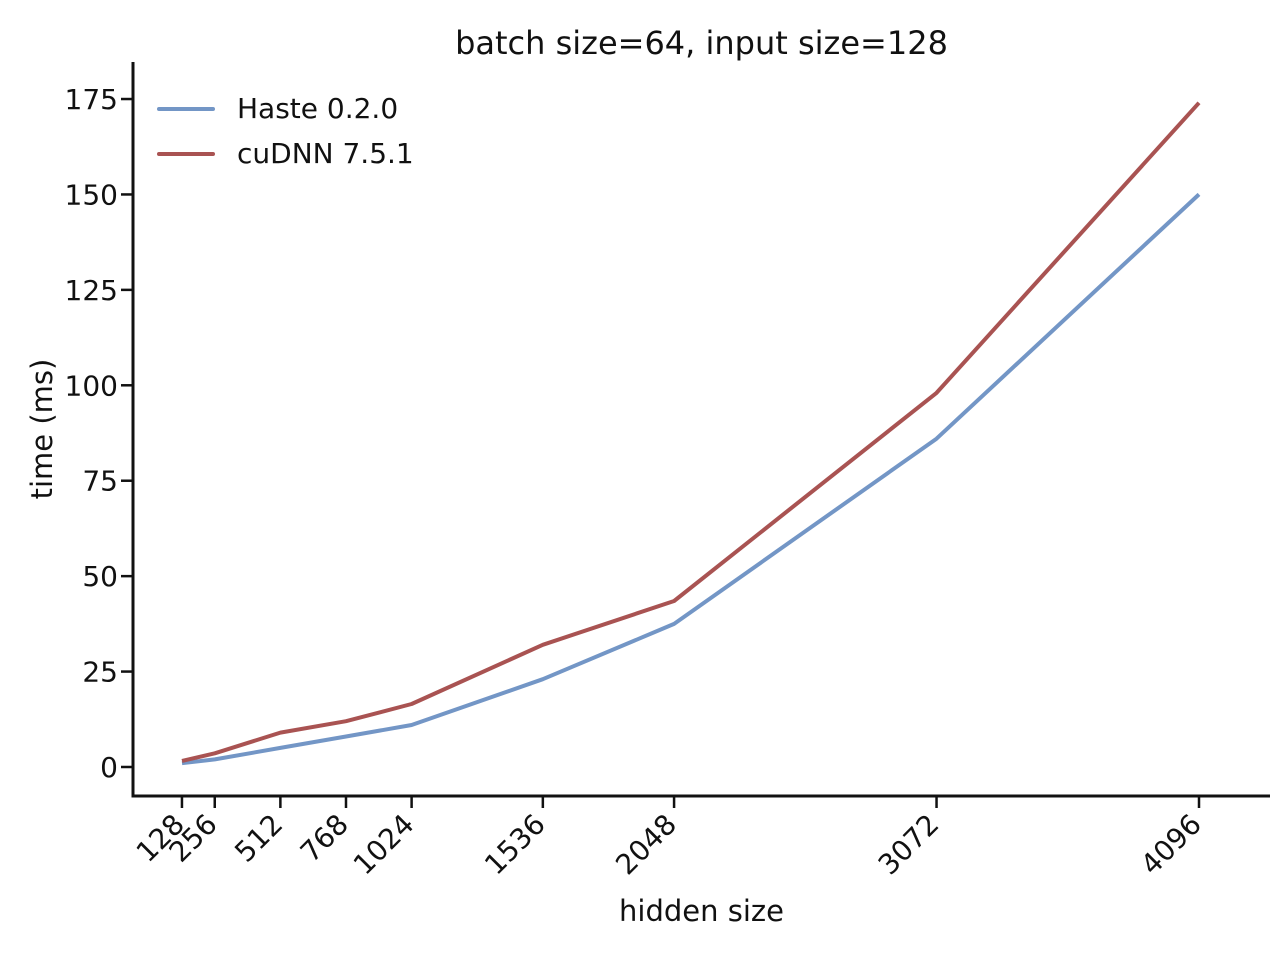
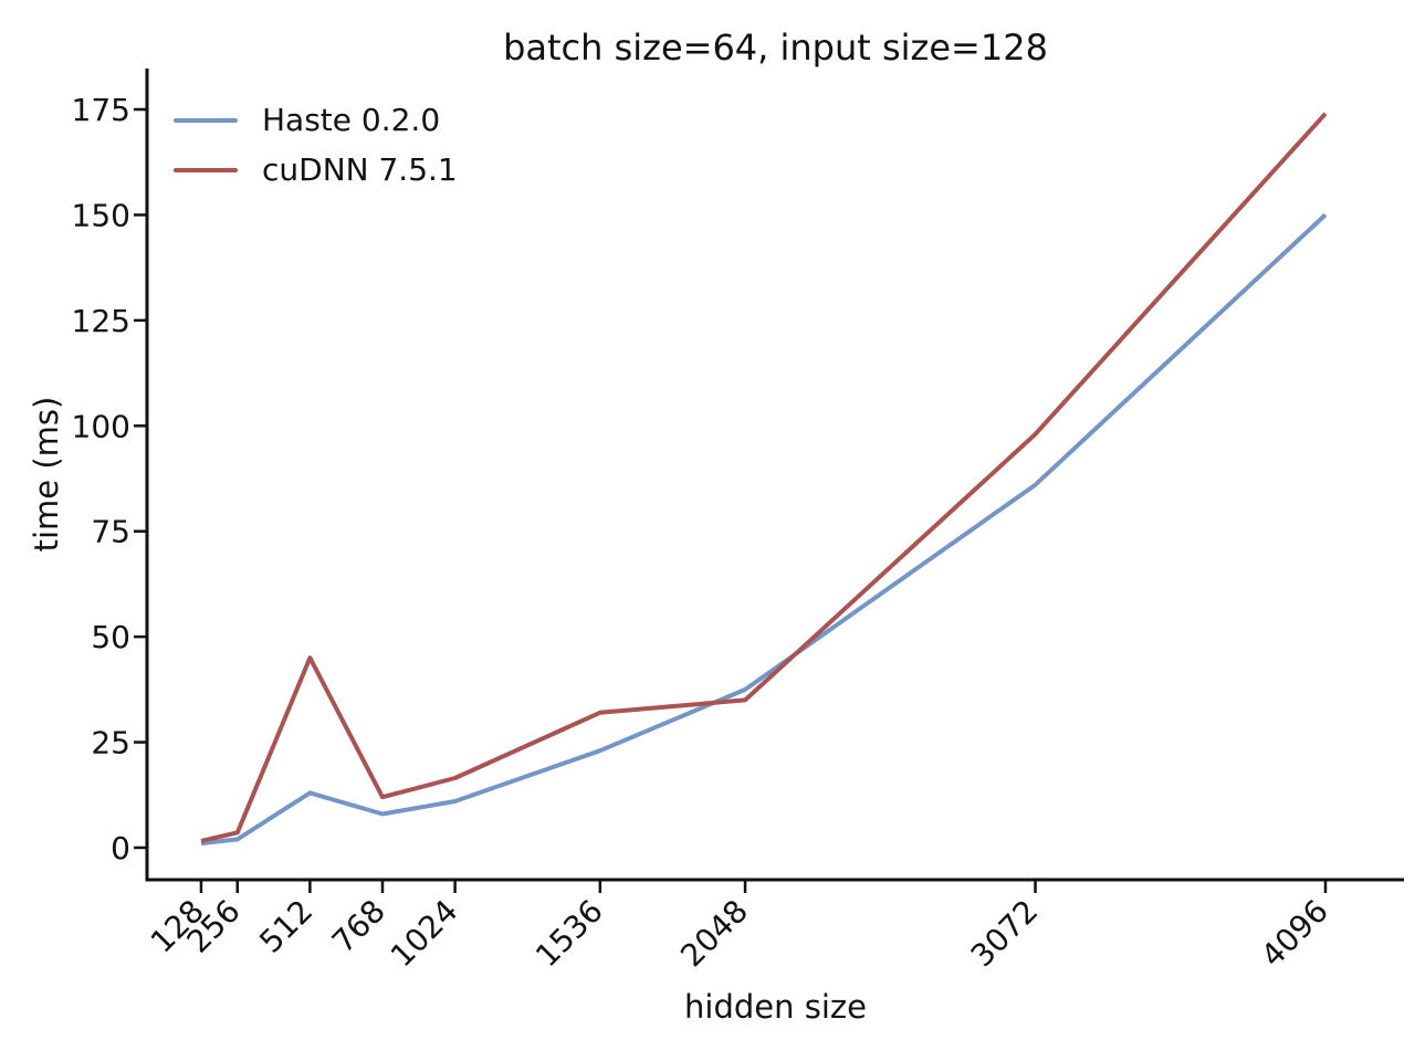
Haste 0.2.0/512: 5 -> 13
cuDNN 7.5.1/512: 9 -> 45
cuDNN 7.5.1/2048: 44 -> 35
